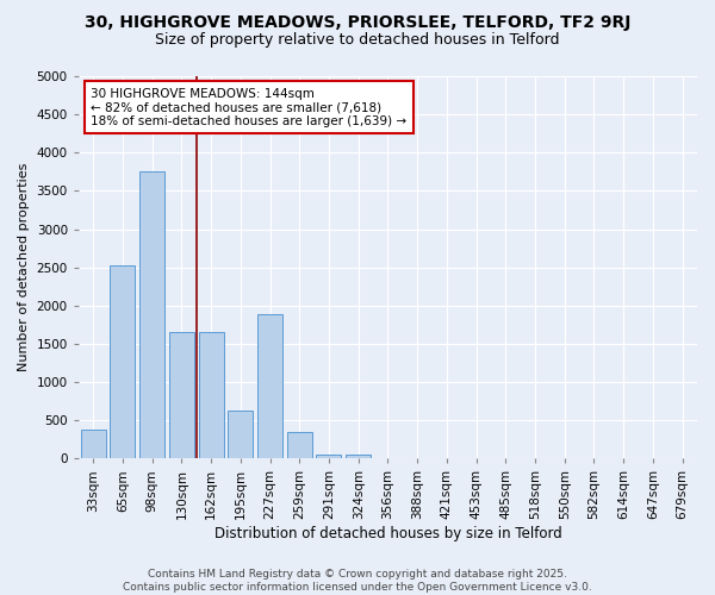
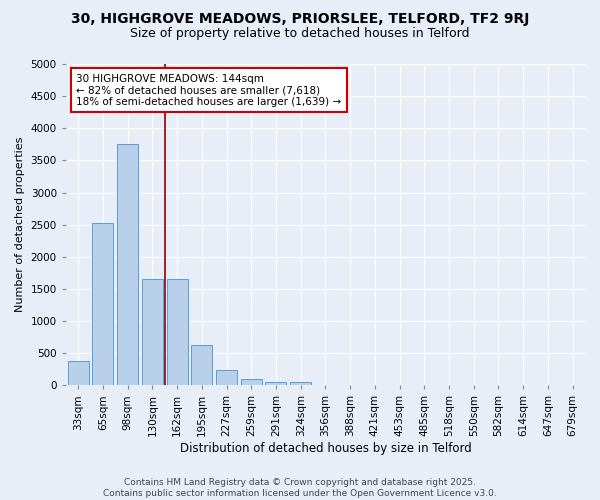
227sqm: 1880 -> 240
259sqm: 340 -> 100
